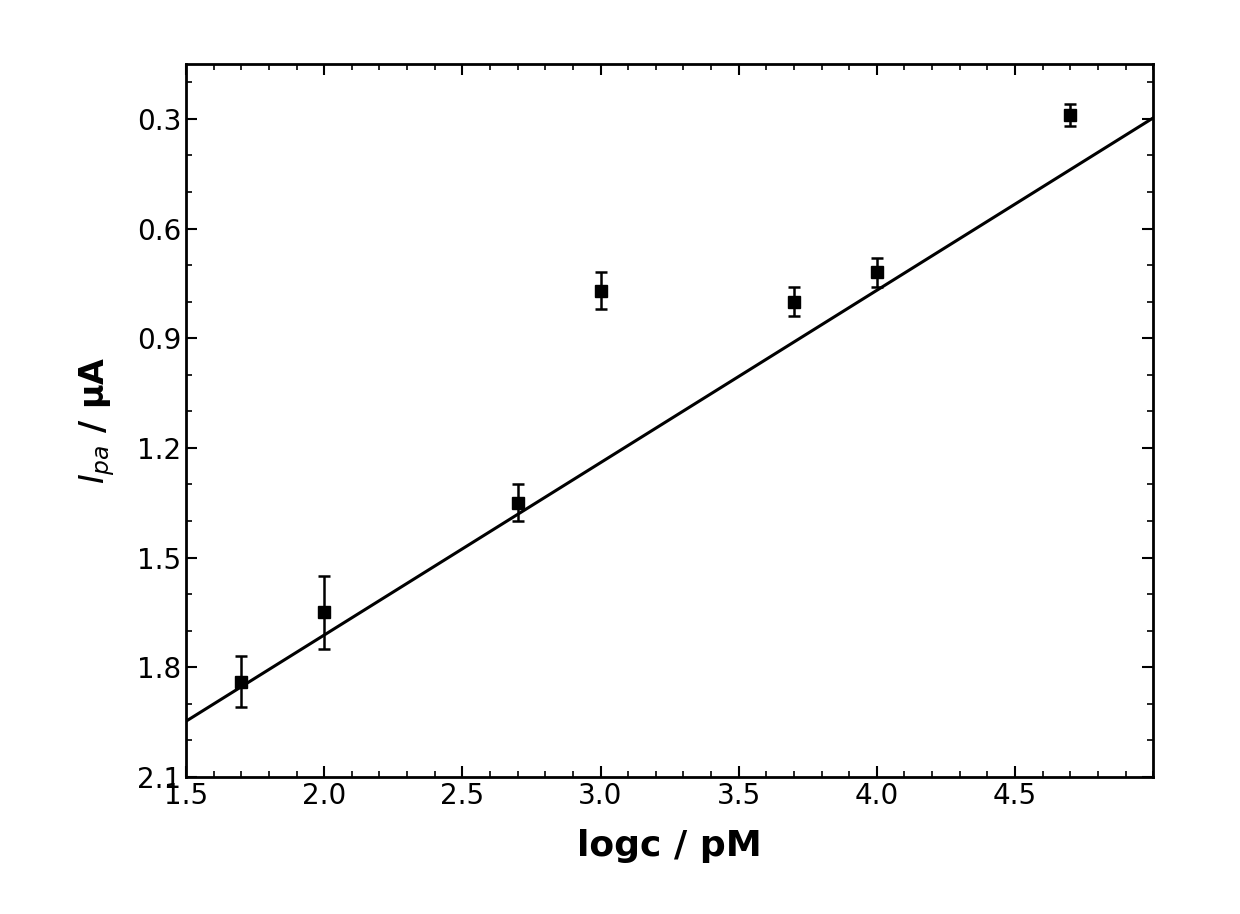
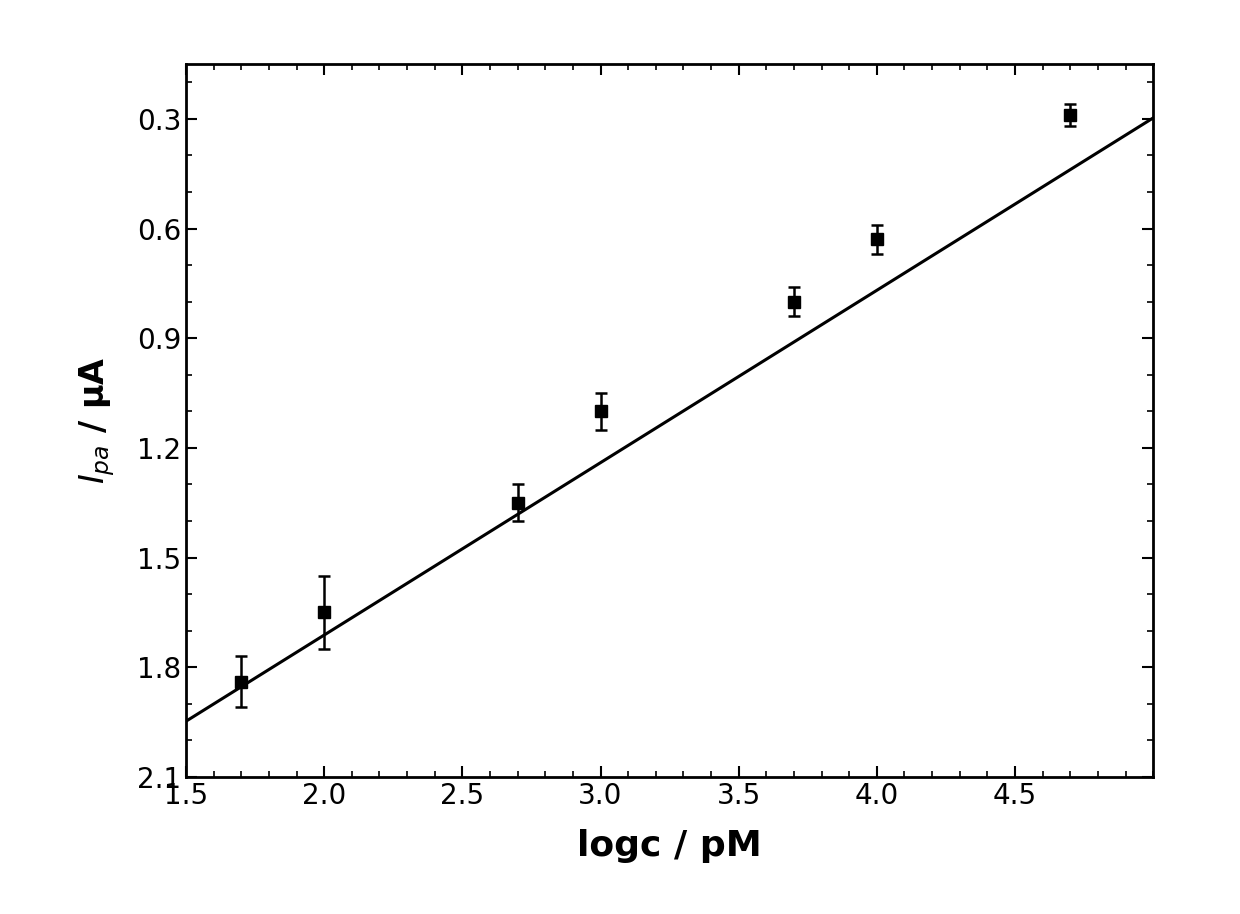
3.0: 0.77 -> 1.10
4.0: 0.72 -> 0.63
